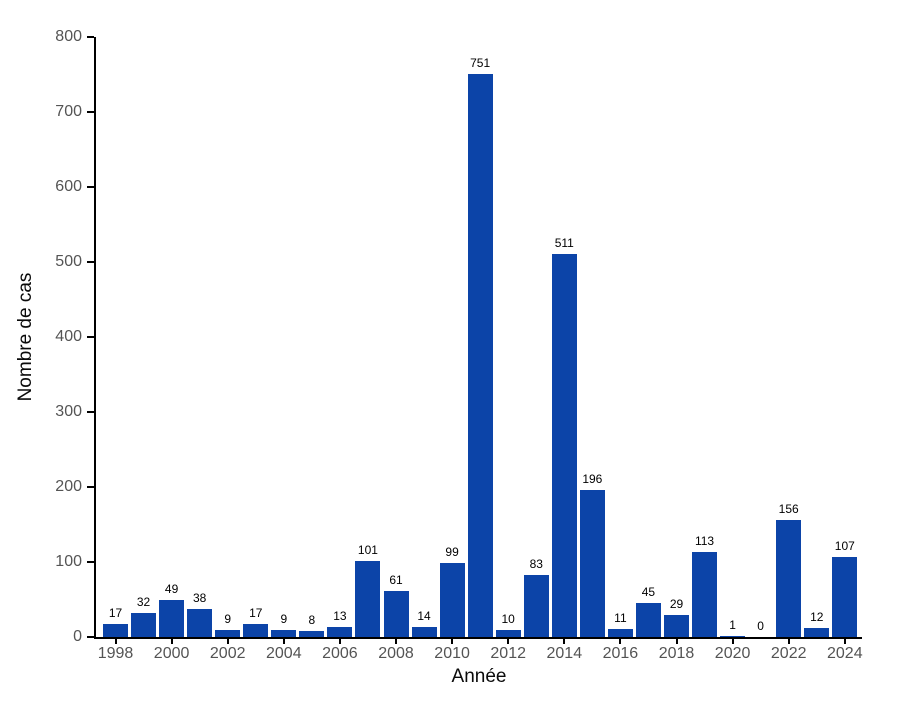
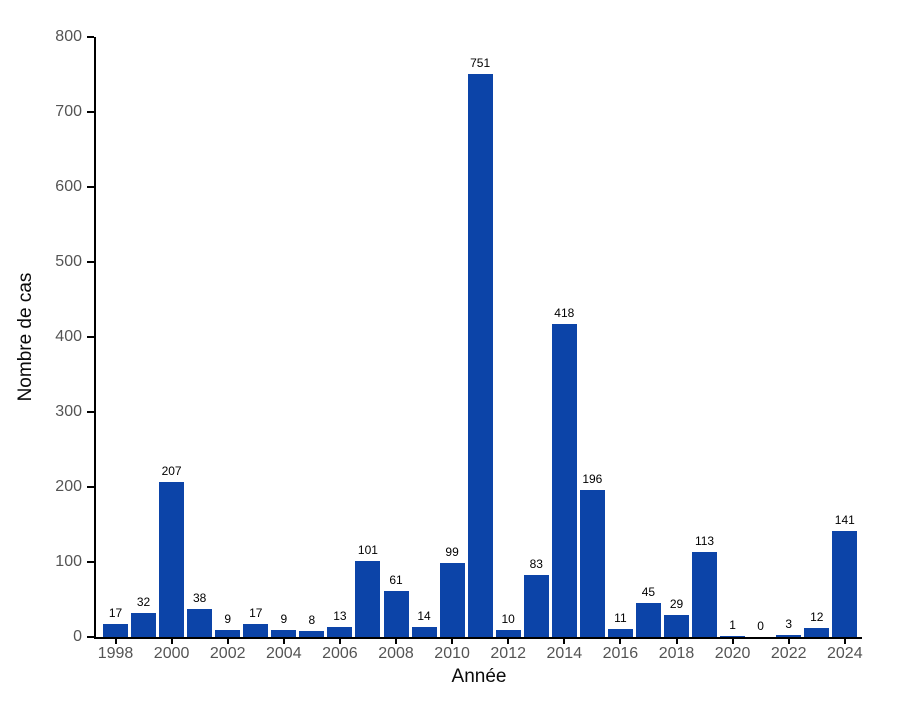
2000: 49 -> 207
2014: 511 -> 418
2022: 156 -> 3
2024: 107 -> 141
